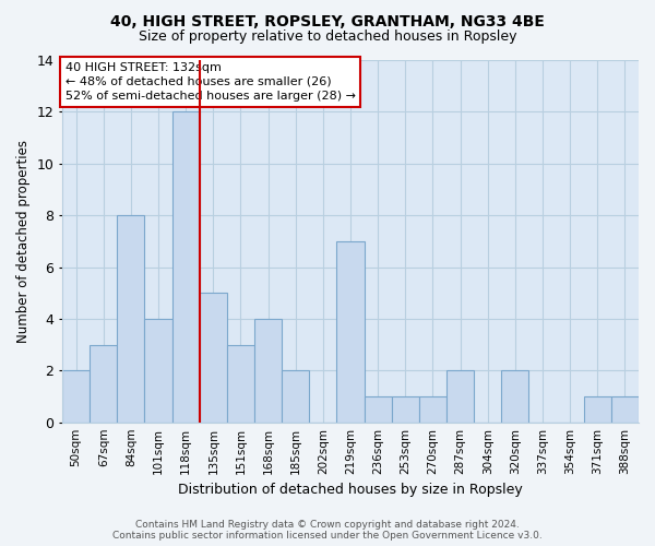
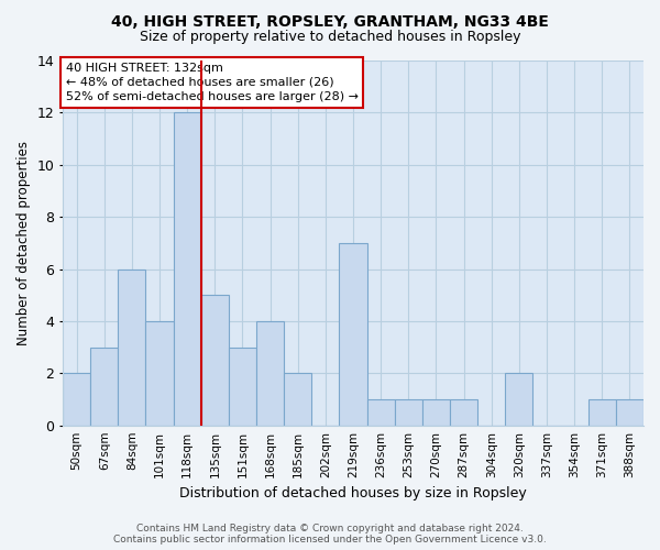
84sqm: 8 -> 6
287sqm: 2 -> 1
